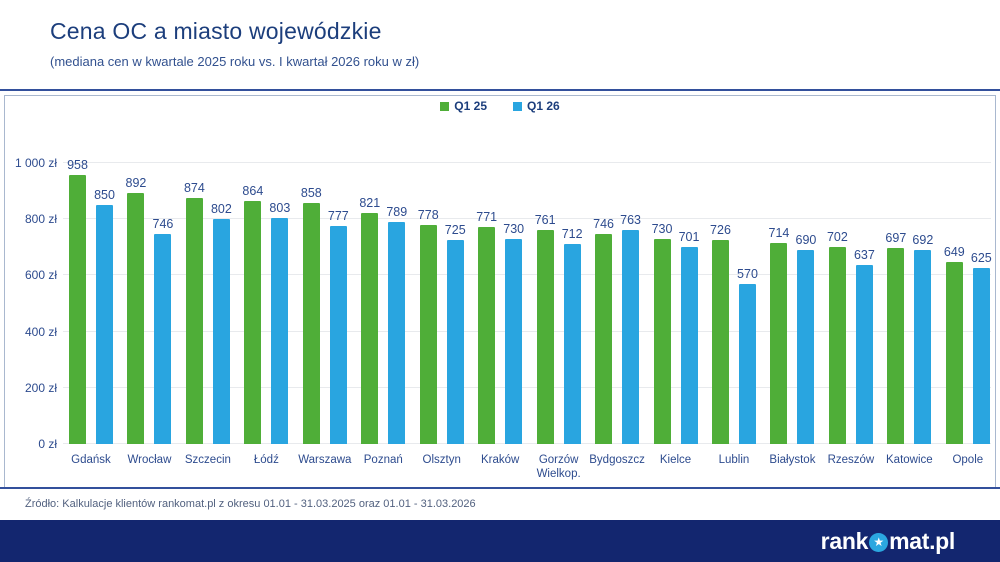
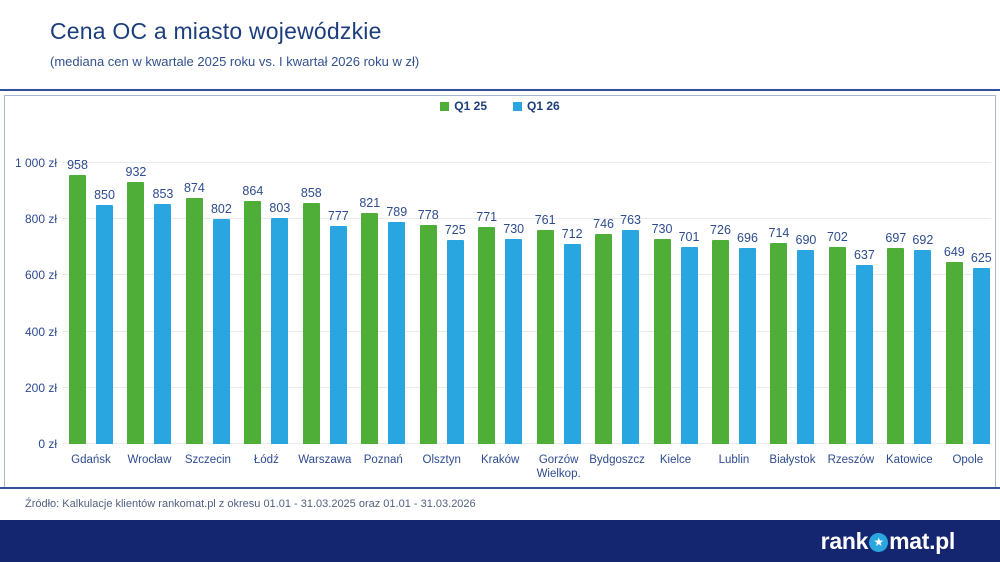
Q1 25/Wrocław: 892 -> 932
Q1 26/Wrocław: 746 -> 853
Q1 26/Lublin: 570 -> 696
